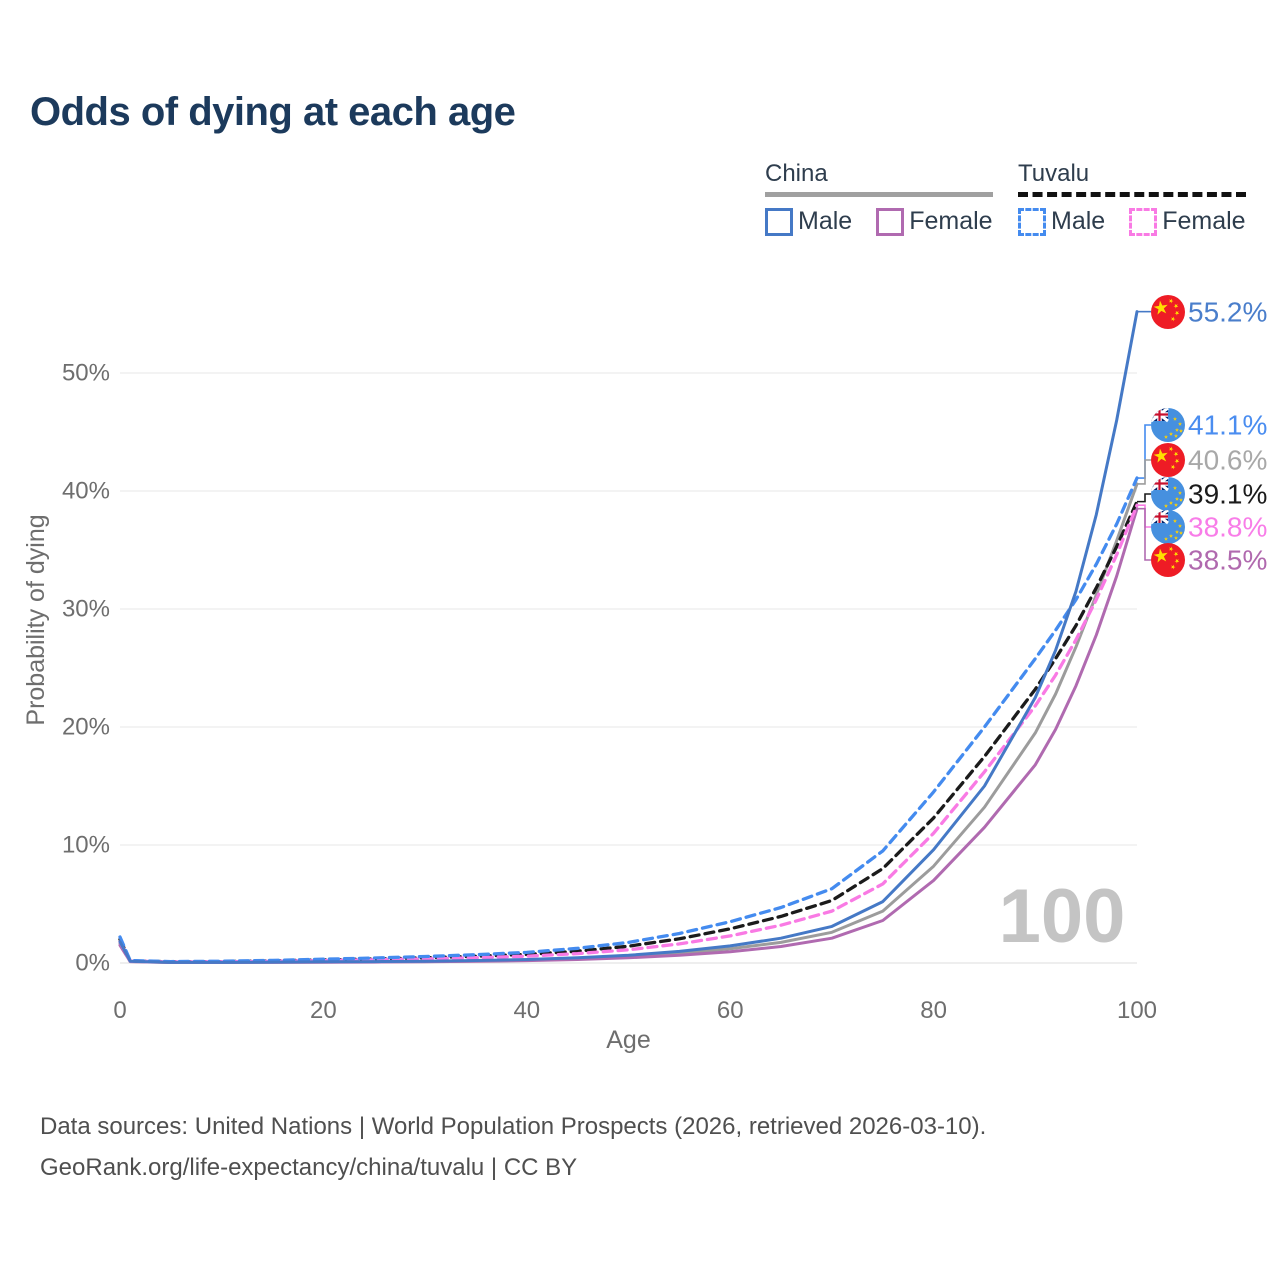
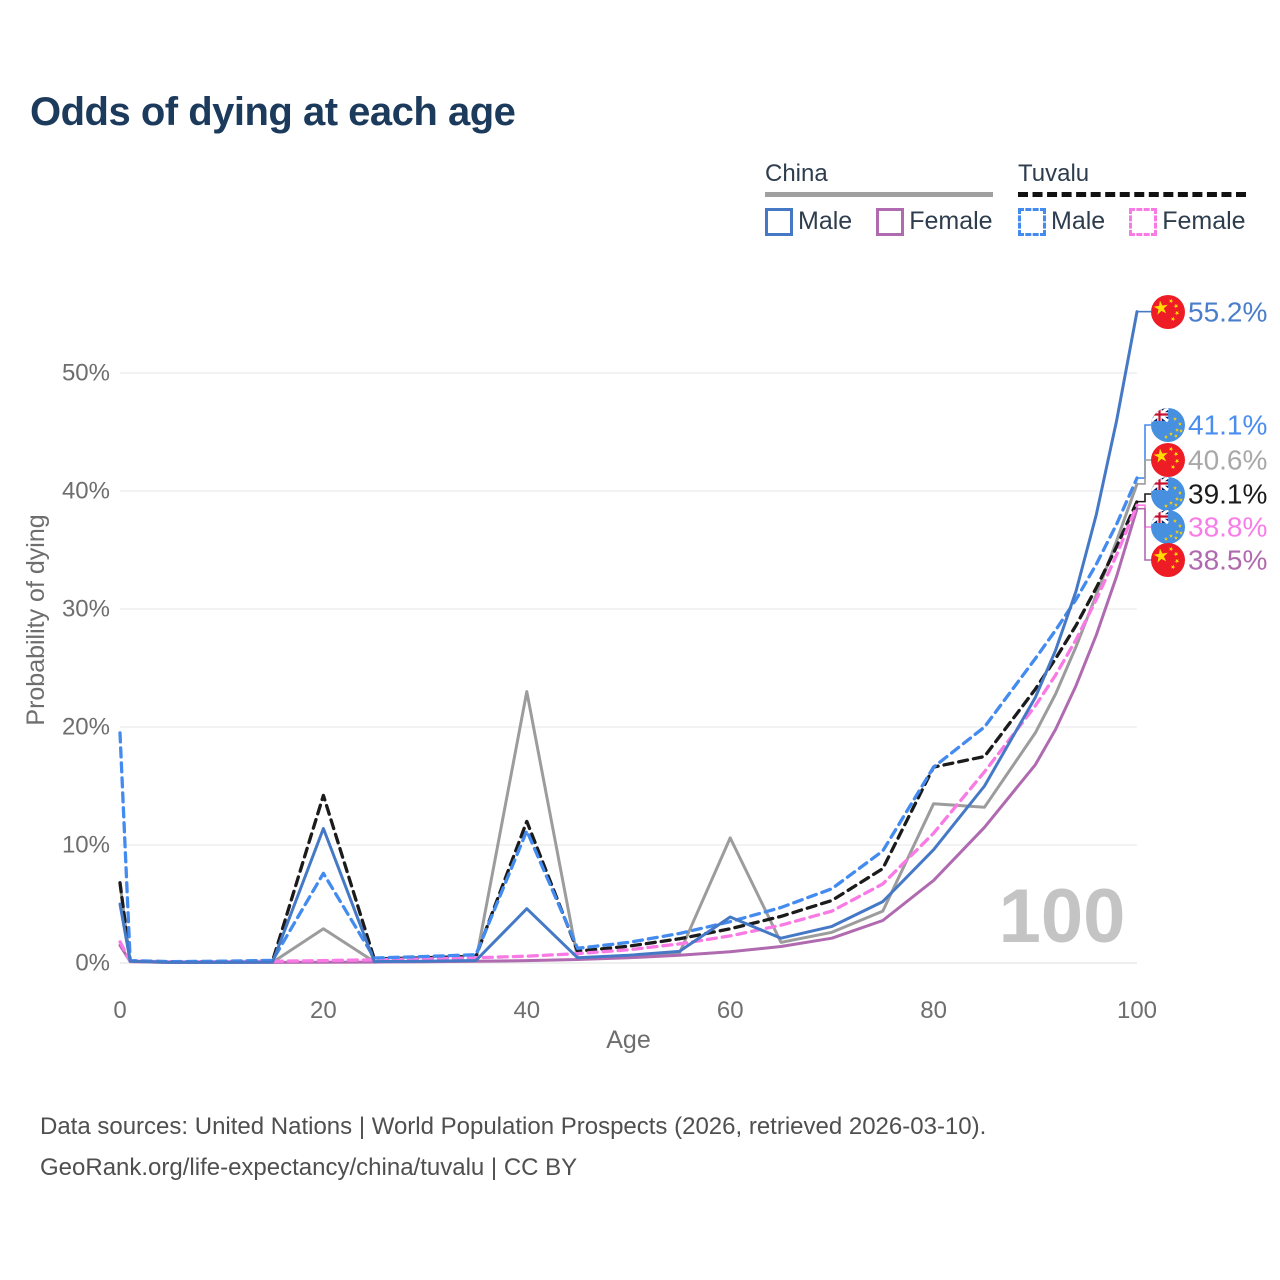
China/0: 1.6% -> 6.7%
Tuvalu/0: 2.0% -> 6.8%
Tuvalu Male/0: 2.2% -> 19.5%
China Male/0: 1.8% -> 5.0%
China/20: 0.1% -> 2.9%
Tuvalu/20: 0.3% -> 14.2%
Tuvalu Male/20: 0.3% -> 7.6%
China Male/20: 0.1% -> 11.4%
China/40: 0.2% -> 23.0%
Tuvalu/40: 0.7% -> 12.0%
Tuvalu Male/40: 0.9% -> 11.2%
China Male/40: 0.3% -> 4.6%
China/60: 1.2% -> 10.6%
China Male/60: 1.4% -> 3.9%
China/80: 8.2% -> 13.5%
Tuvalu/80: 12.3% -> 16.6%
Tuvalu Male/80: 14.5% -> 16.6%
